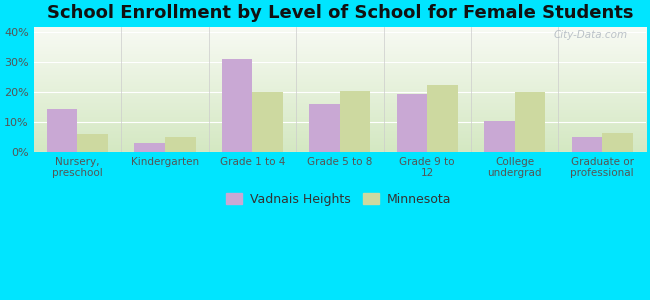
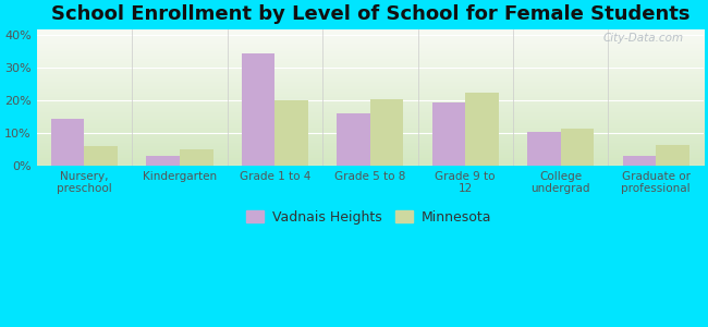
Vadnais Heights/Grade 1 to 4: 31.0% -> 34.5%
Minnesota/College undergrad: 20.0% -> 11.5%
Vadnais Heights/Graduate or professional: 5.0% -> 3.0%
